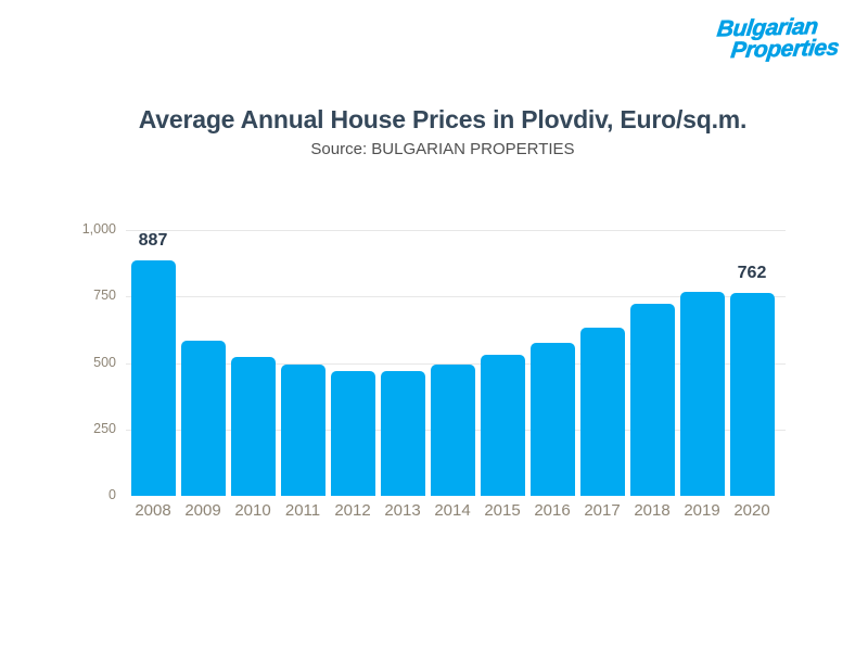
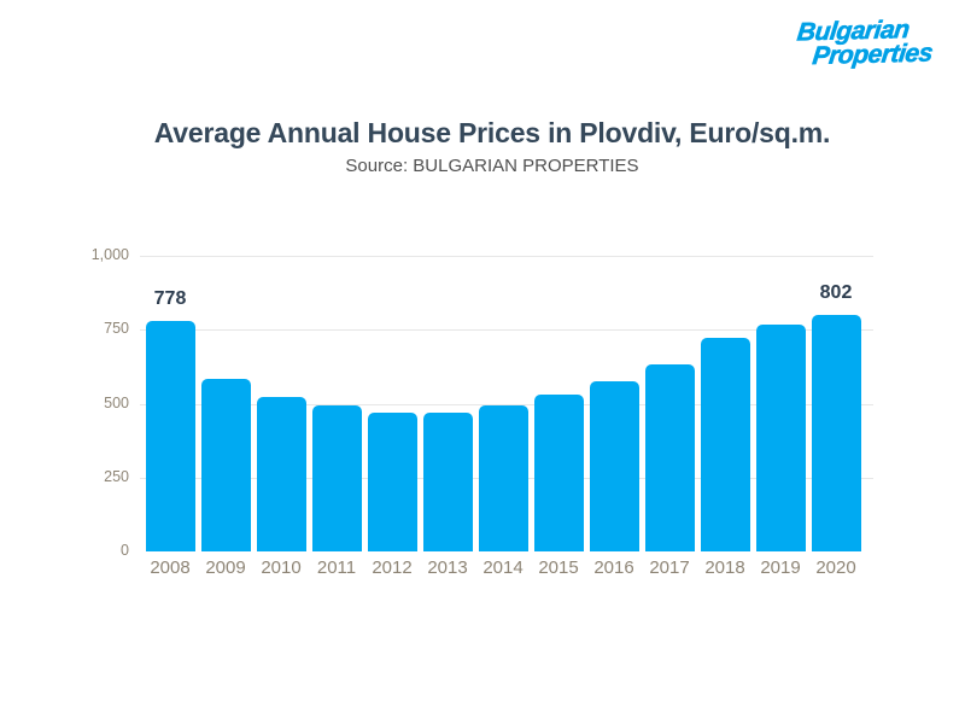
2008: 887 -> 778
2020: 762 -> 802
